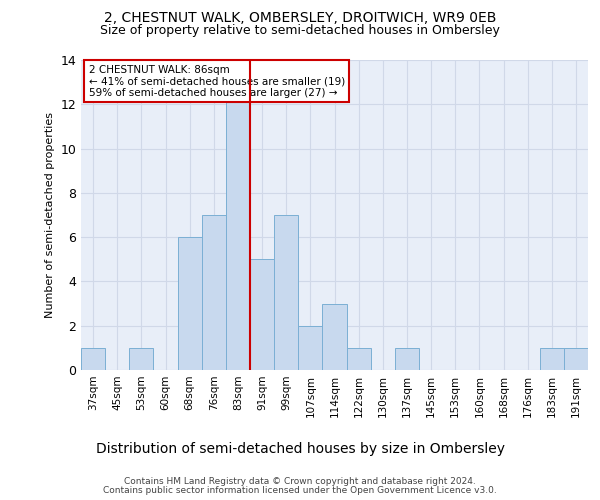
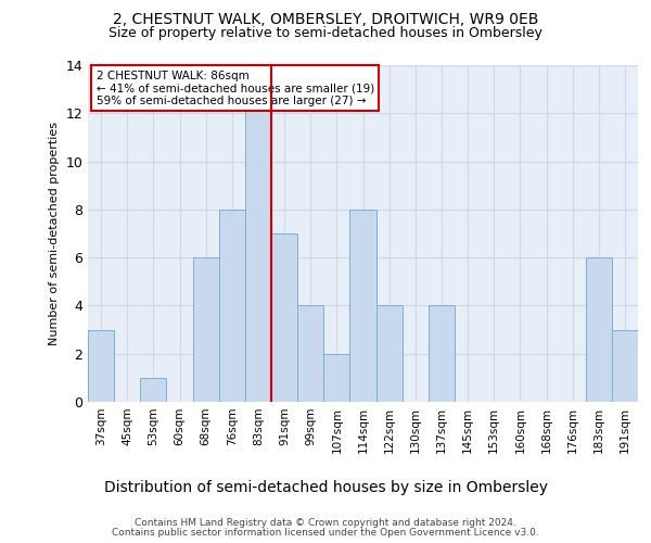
37sqm: 1 -> 3
76sqm: 7 -> 8
91sqm: 5 -> 7
99sqm: 7 -> 4
114sqm: 3 -> 8
122sqm: 1 -> 4
137sqm: 1 -> 4
183sqm: 1 -> 6
191sqm: 1 -> 3
